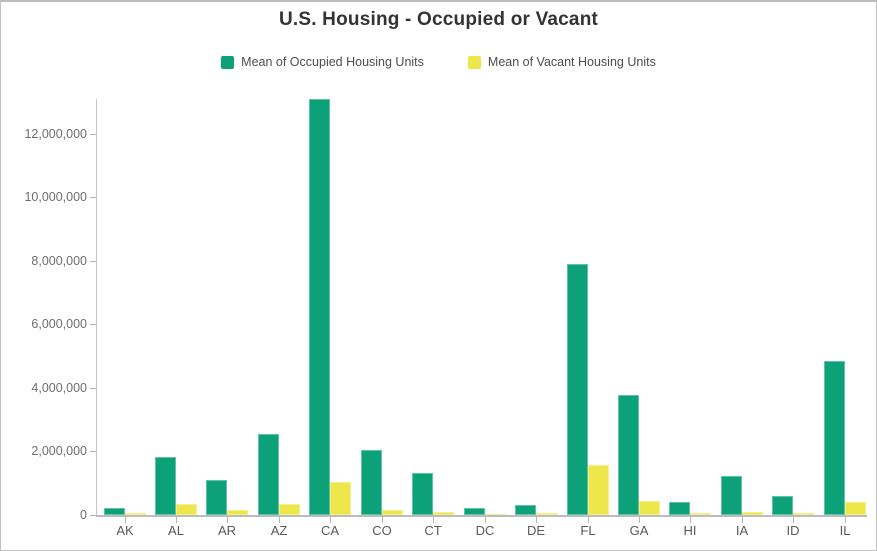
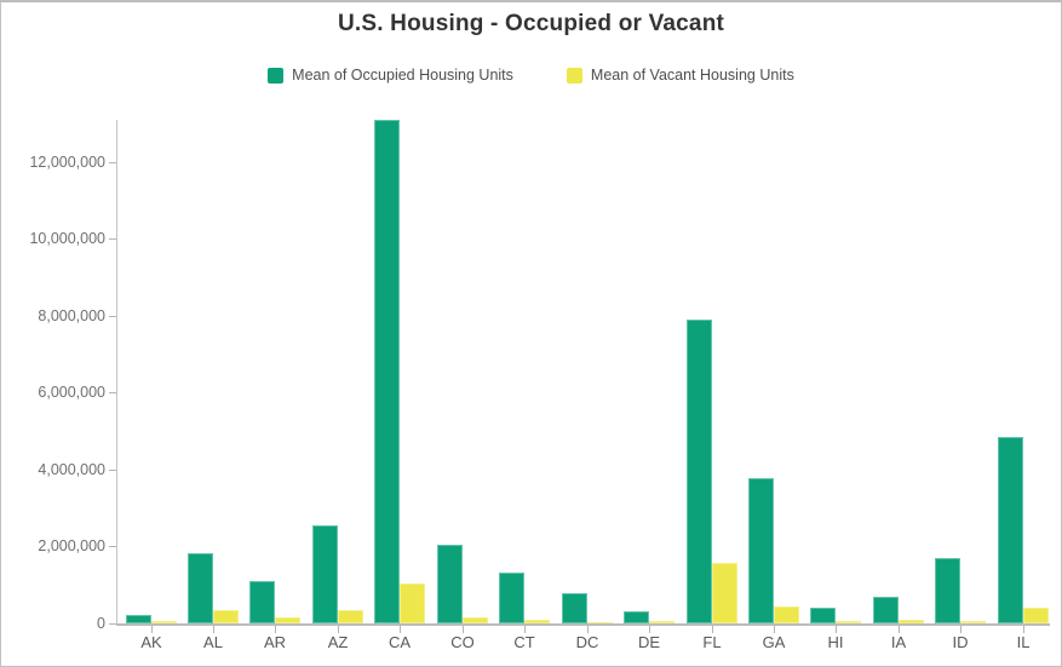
Mean of Occupied Housing Units/DC: 200000 -> 800000
Mean of Occupied Housing Units/IA: 1200000 -> 700000
Mean of Occupied Housing Units/ID: 600000 -> 1700000
